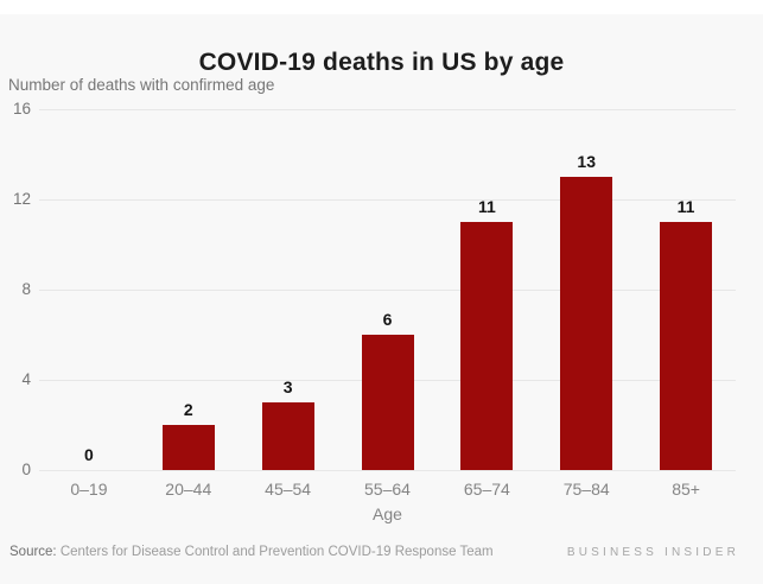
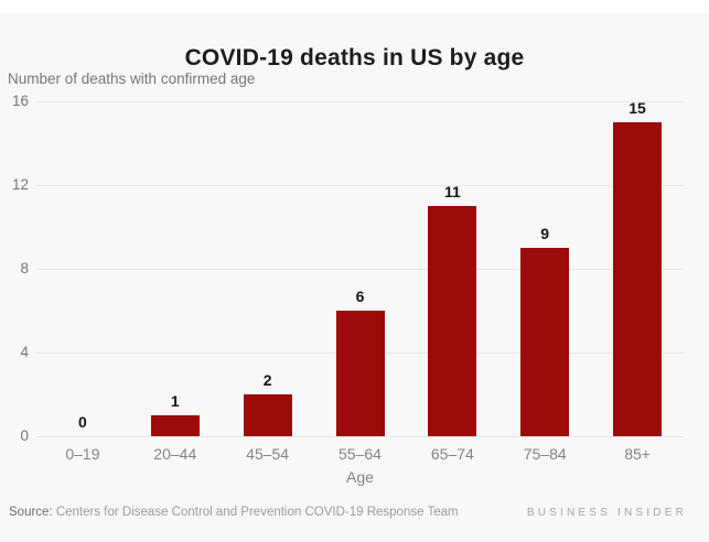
20–44: 2 -> 1
45–54: 3 -> 2
75–84: 13 -> 9
85+: 11 -> 15
